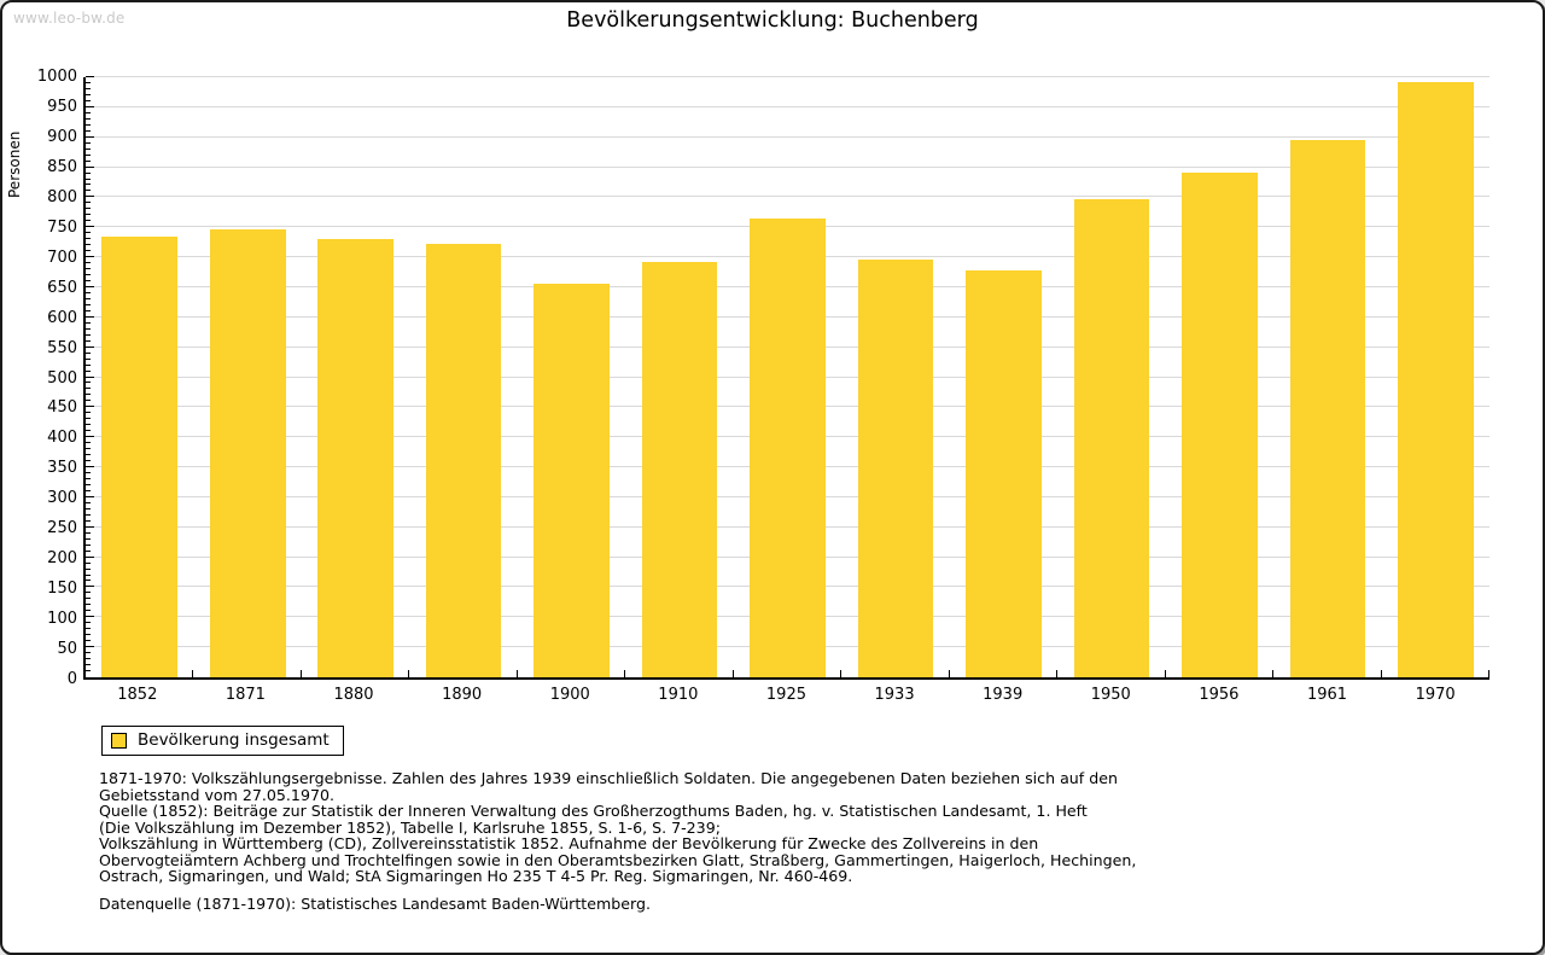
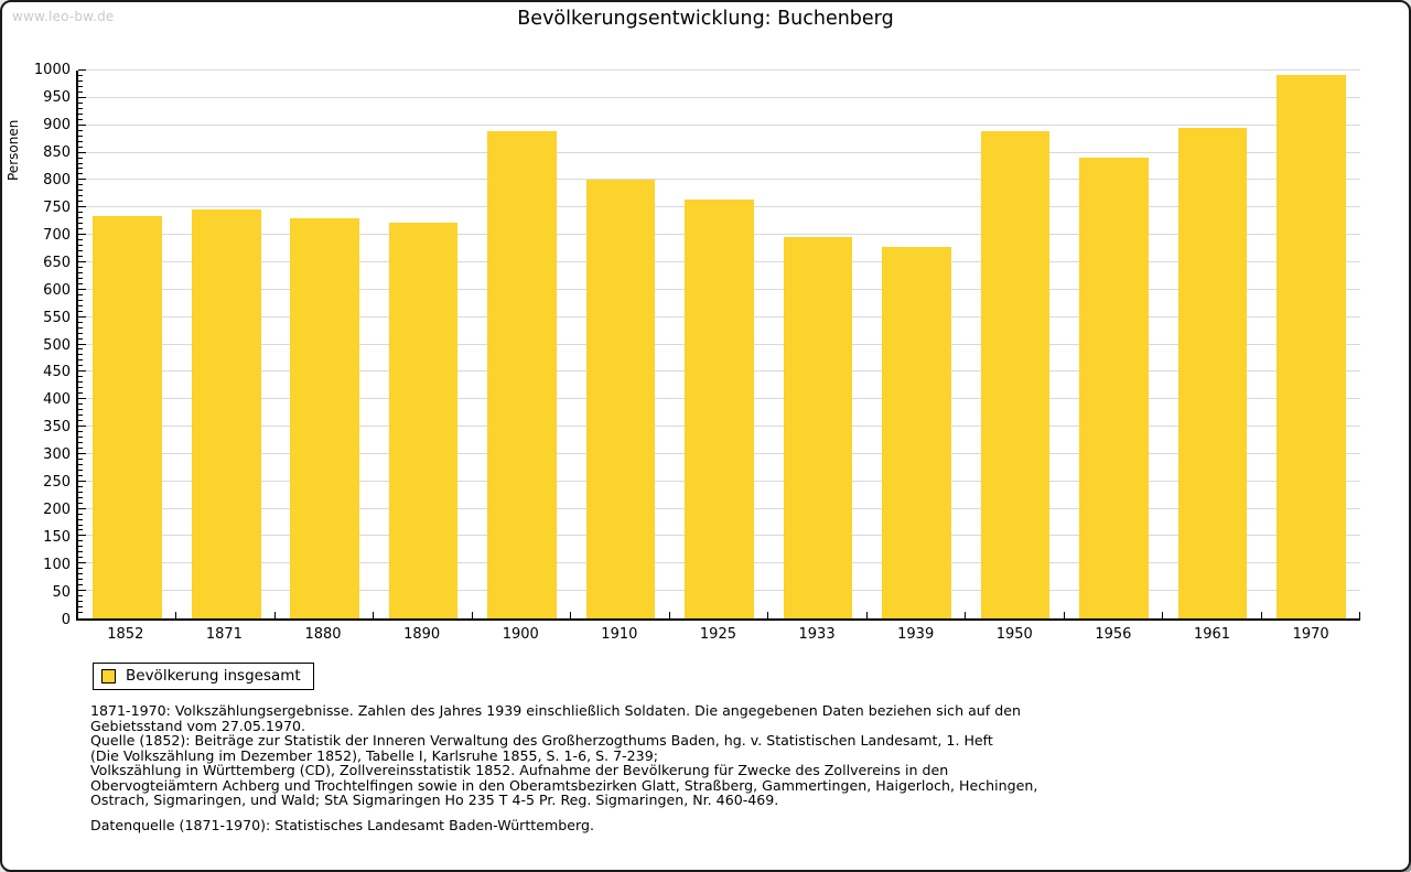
1900: 660 -> 890
1910: 690 -> 800
1950: 800 -> 890
